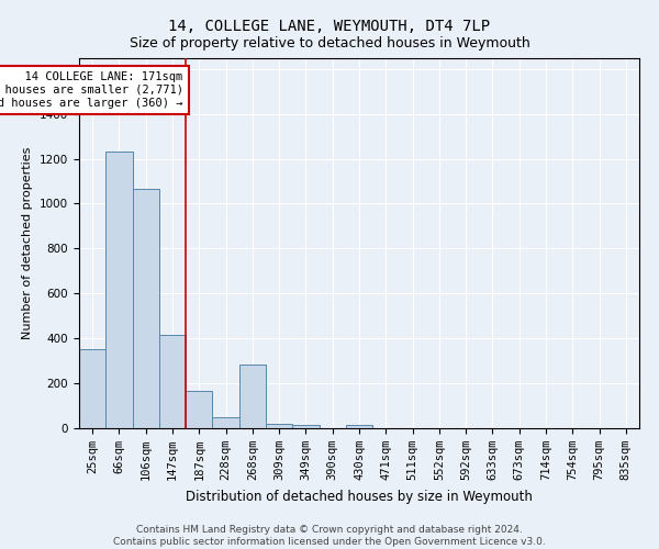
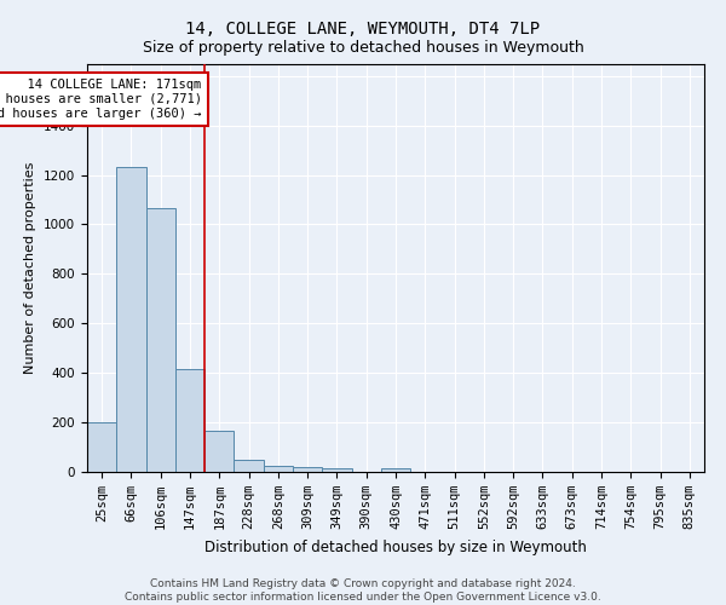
25sqm: 350 -> 200
268sqm: 285 -> 25
